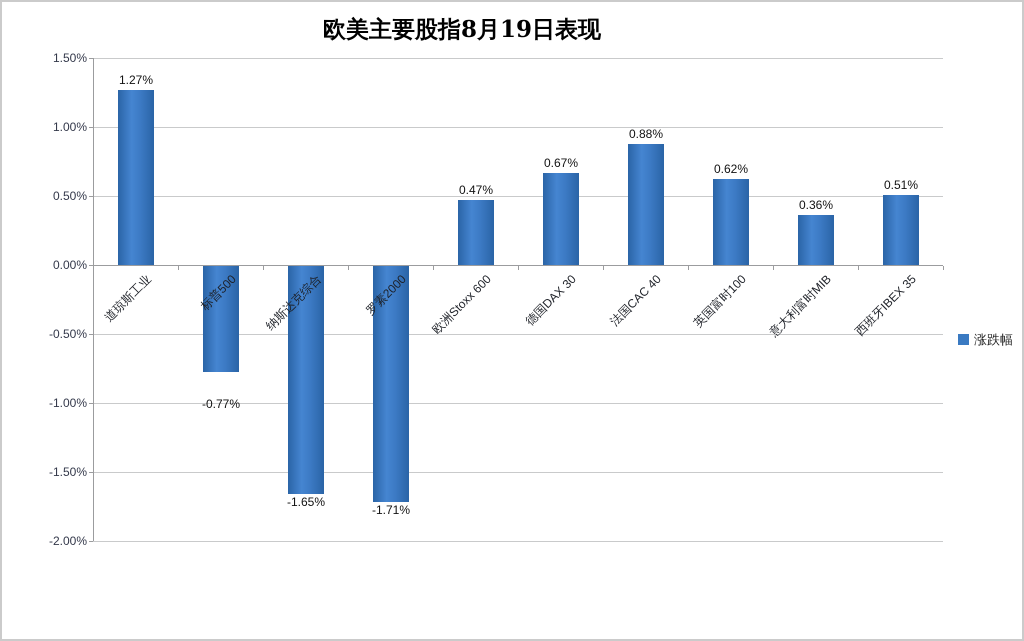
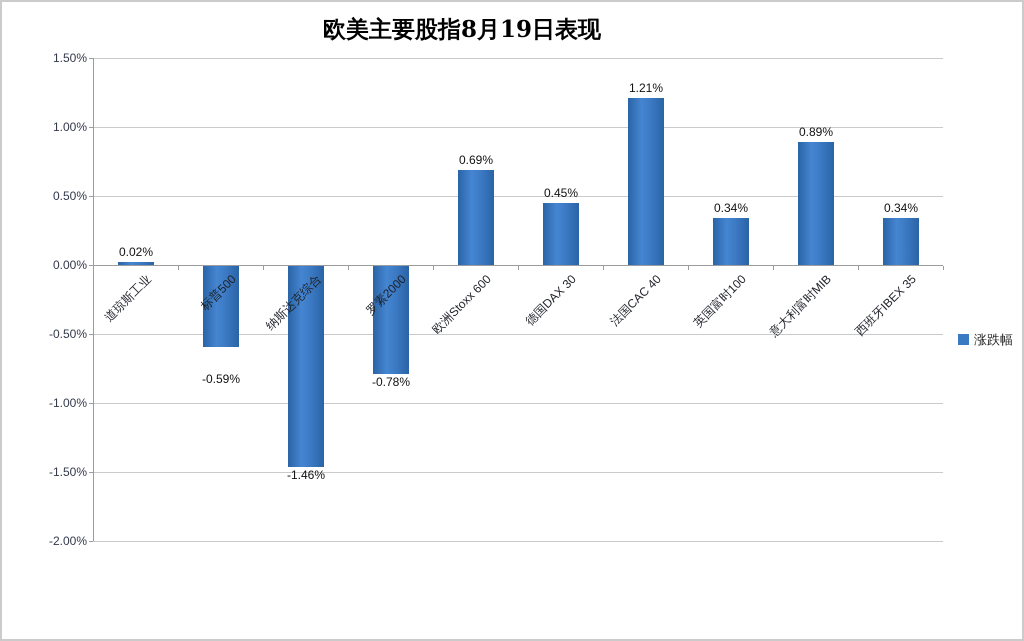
道琼斯工业: 1.27% -> 0.02%
标普500: -0.77% -> -0.59%
纳斯达克综合: -1.65% -> -1.46%
罗素2000: -1.71% -> -0.78%
欧洲Stoxx 600: 0.47% -> 0.69%
德国DAX 30: 0.67% -> 0.45%
法国CAC 40: 0.88% -> 1.21%
英国富时100: 0.62% -> 0.34%
意大利富时MIB: 0.36% -> 0.89%
西班牙IBEX 35: 0.51% -> 0.34%
